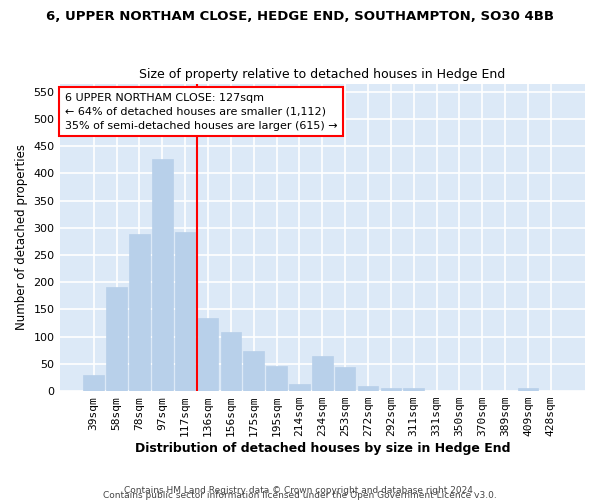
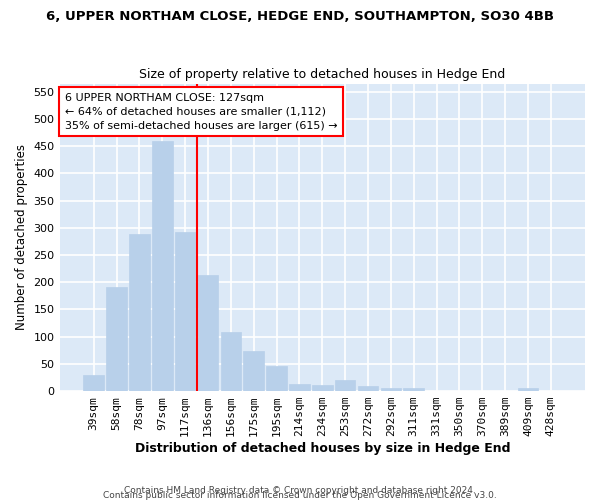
97sqm: 426 -> 460
136sqm: 134 -> 213
234sqm: 64 -> 12
253sqm: 44 -> 21
